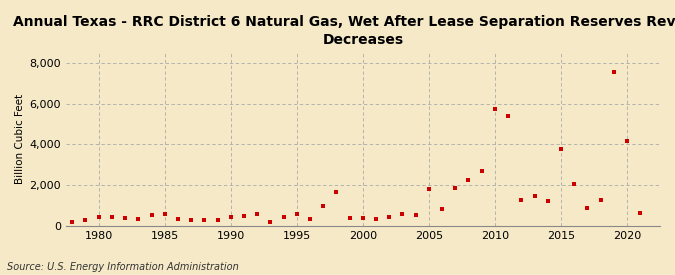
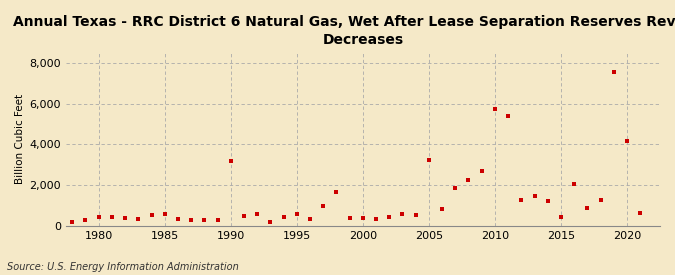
1990: 430 -> 3,200
2005: 1,820 -> 3,250
2015: 3,780 -> 450
